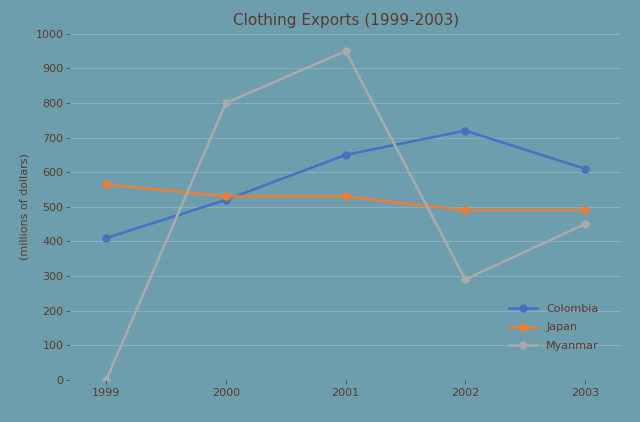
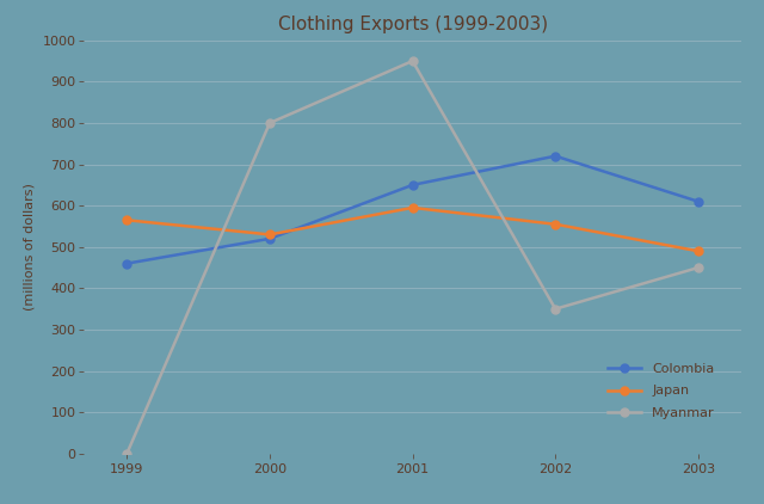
Colombia/1999: 410 -> 460
Japan/2001: 530 -> 595
Japan/2002: 490 -> 555
Myanmar/2002: 290 -> 350
